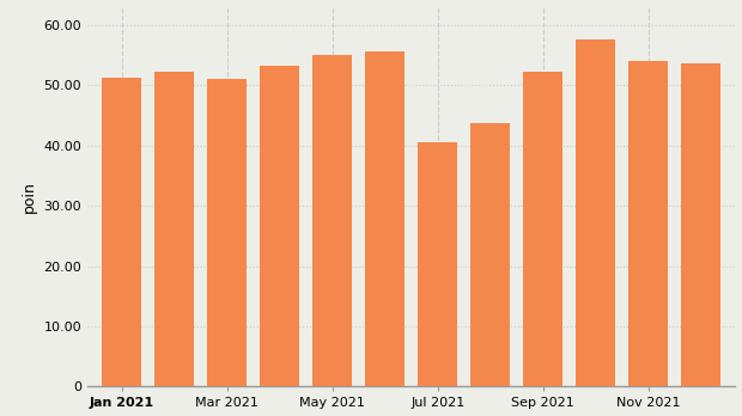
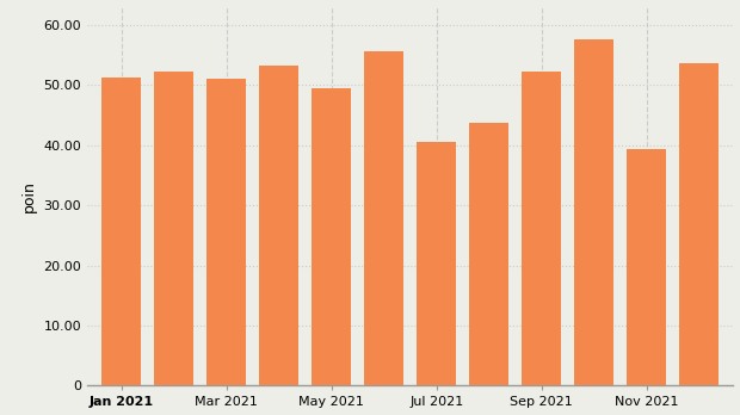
May 2021: 55.0 -> 49.4
Nov 2021: 54.0 -> 39.4
